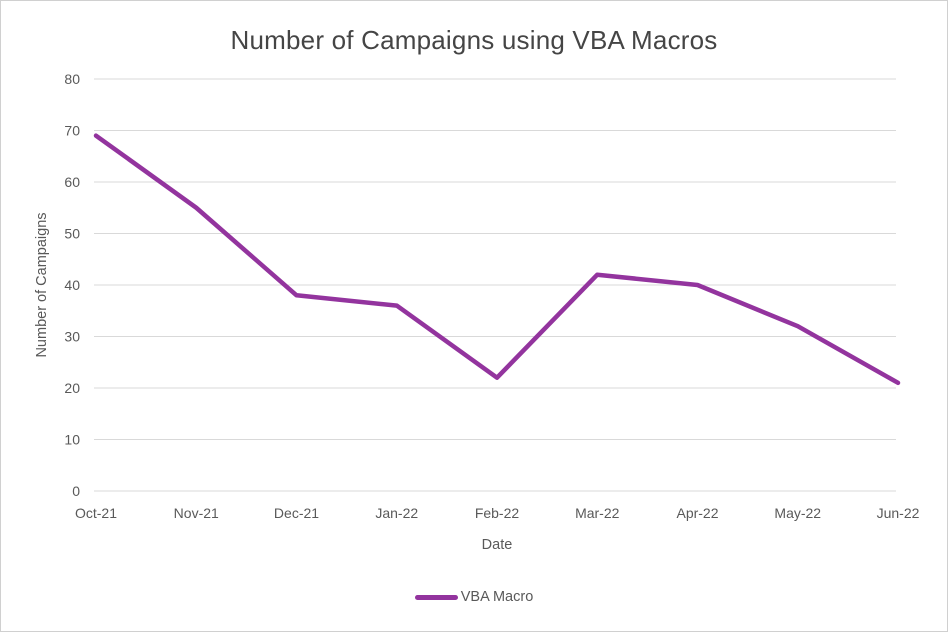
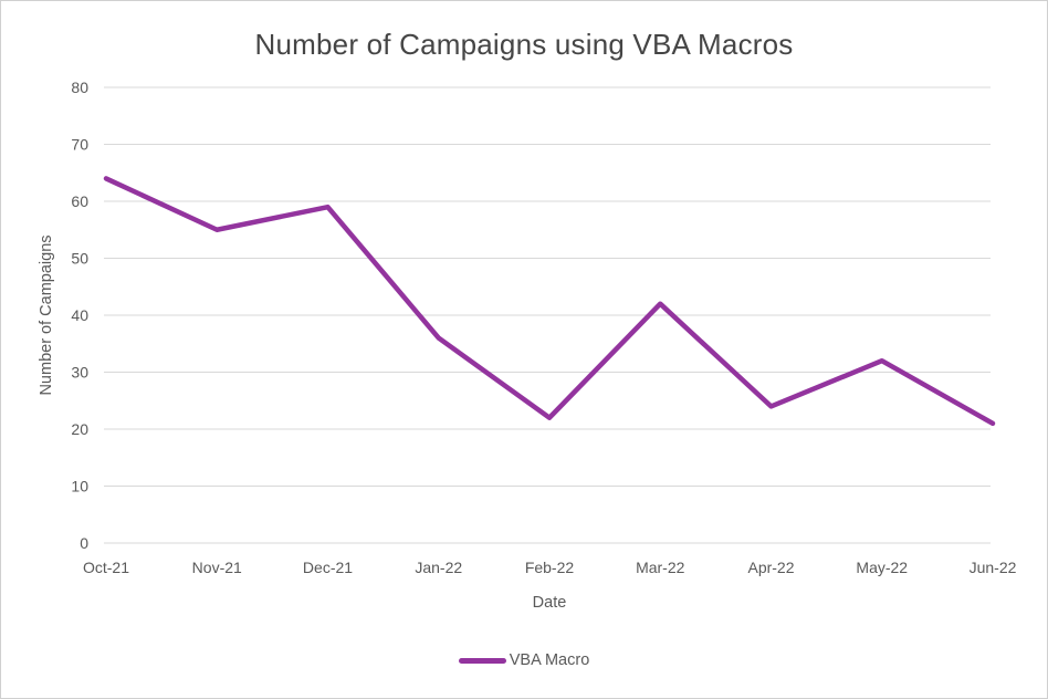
Oct-21: 69 -> 64
Dec-21: 38 -> 59
Apr-22: 40 -> 24
